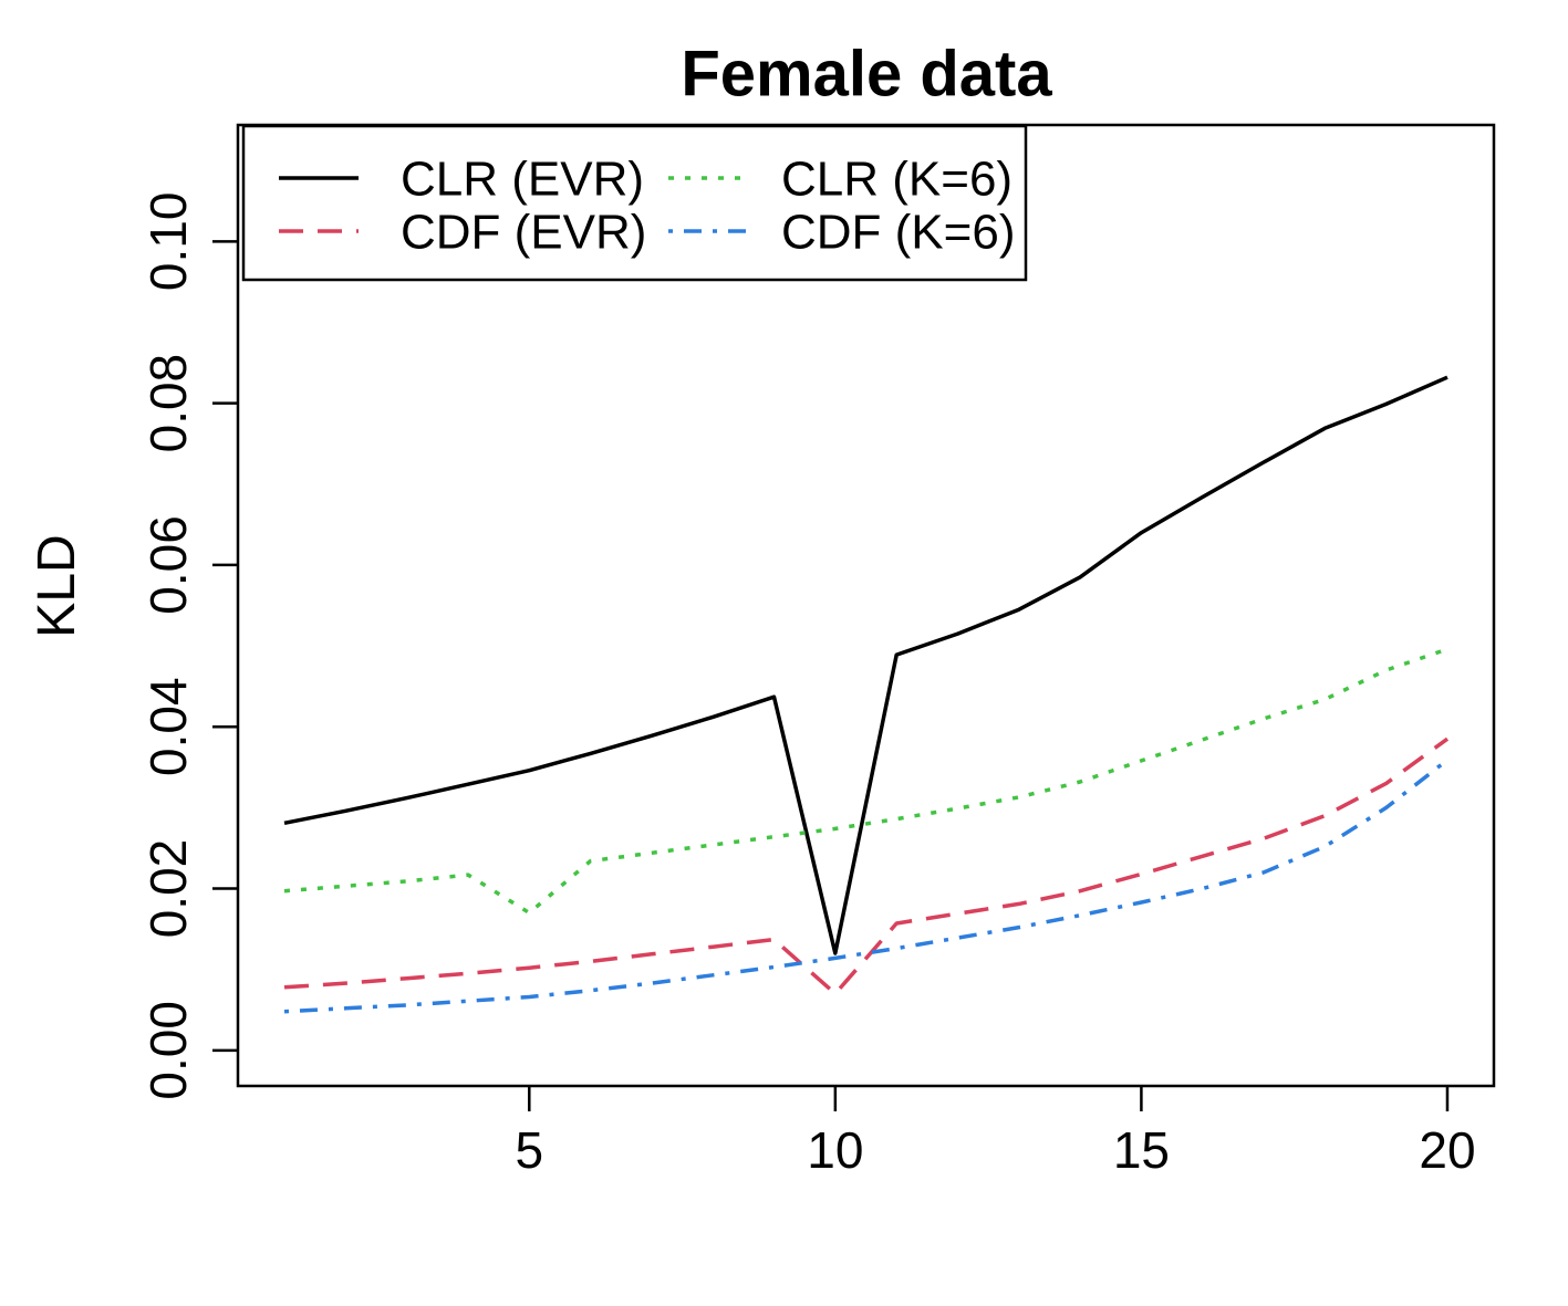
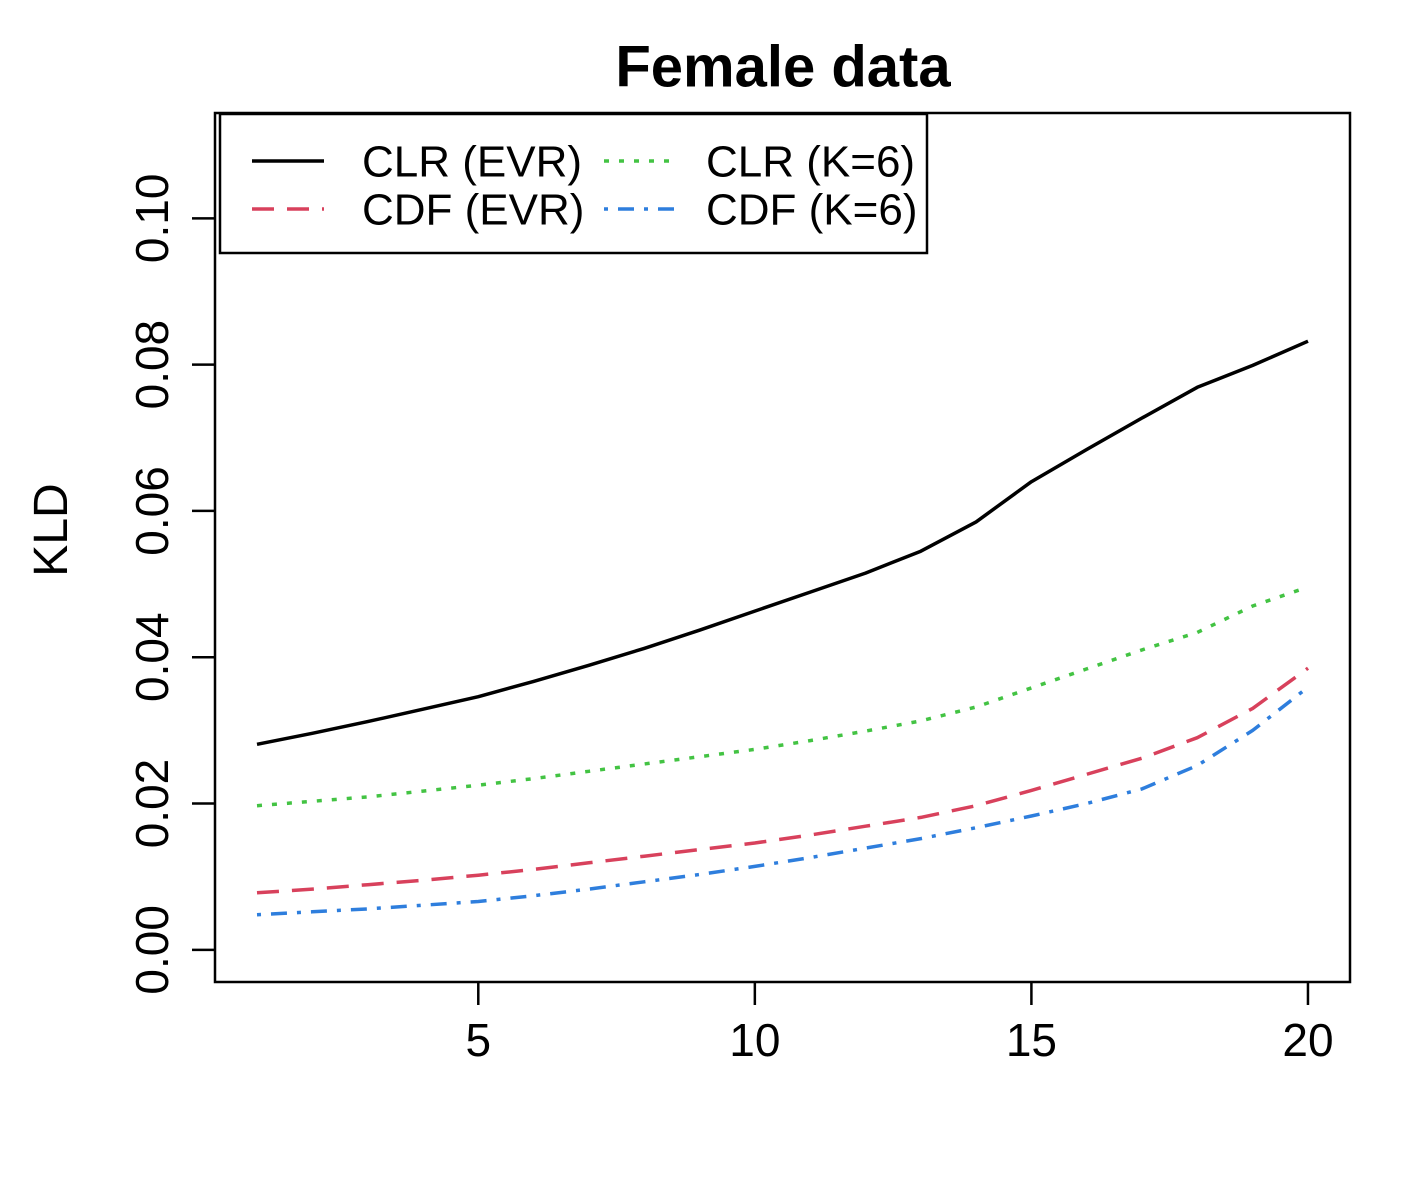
CLR (K=6)/5: 0.017 -> 0.022
CLR (EVR)/10: 0.012 -> 0.046
CDF (EVR)/10: 0.007 -> 0.015
